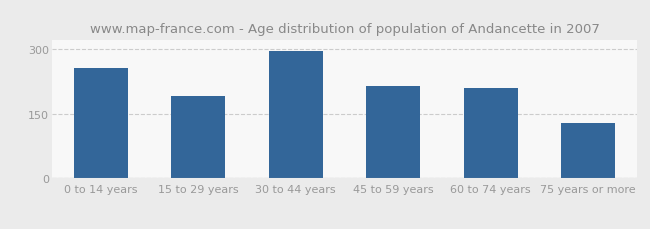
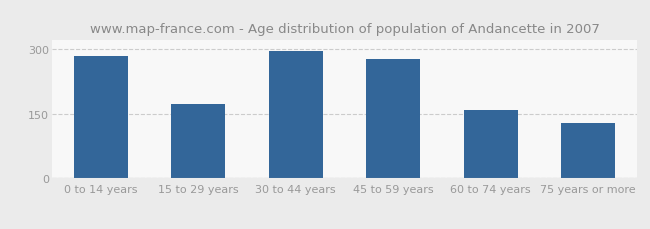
0 to 14 years: 255 -> 283
15 to 29 years: 190 -> 172
45 to 59 years: 215 -> 278
60 to 74 years: 210 -> 158
